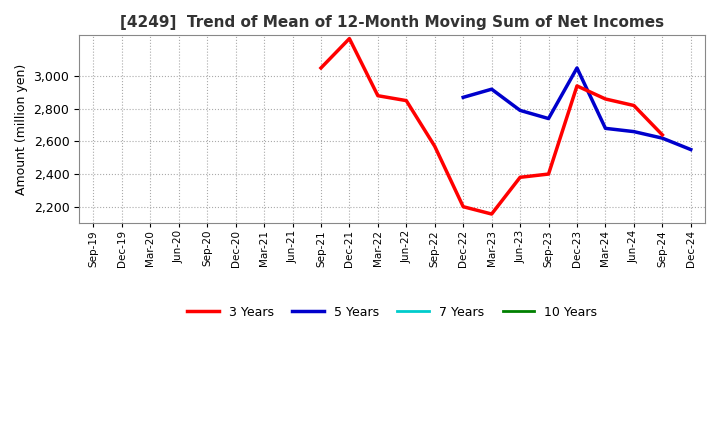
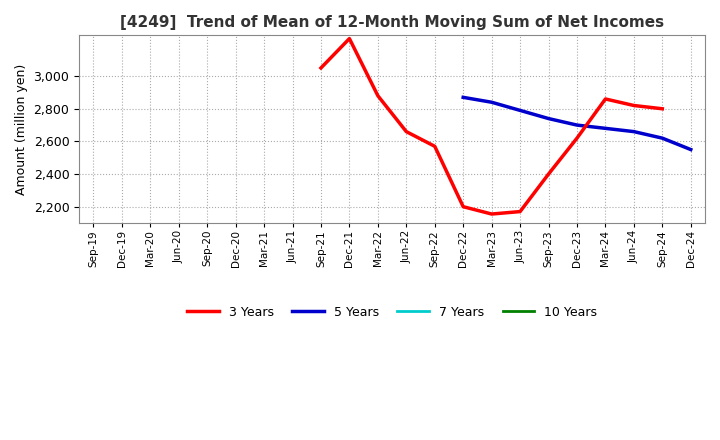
3 Years/Jun-22: 2,850 -> 2,660
5 Years/Mar-23: 2,920 -> 2,840
3 Years/Jun-23: 2,380 -> 2,170
3 Years/Dec-23: 2,940 -> 2,620
5 Years/Dec-23: 3,050 -> 2,700
3 Years/Sep-24: 2,640 -> 2,800
